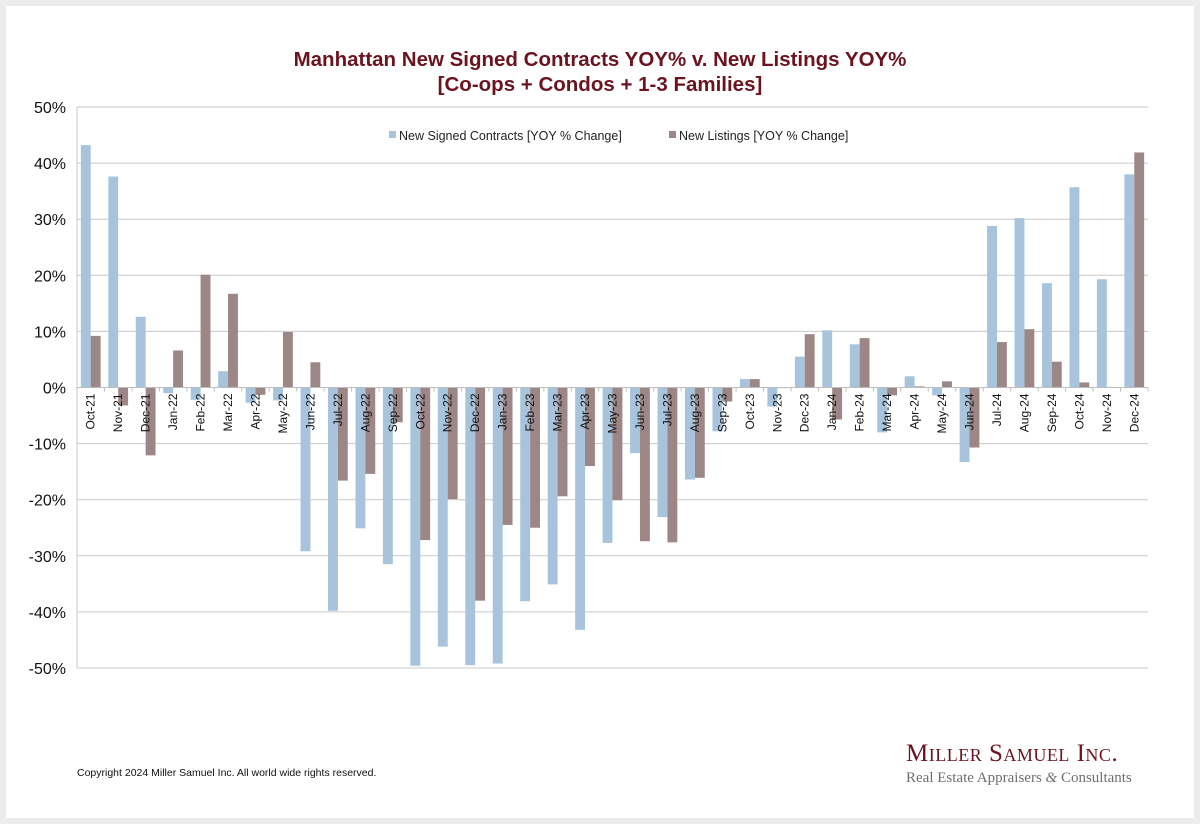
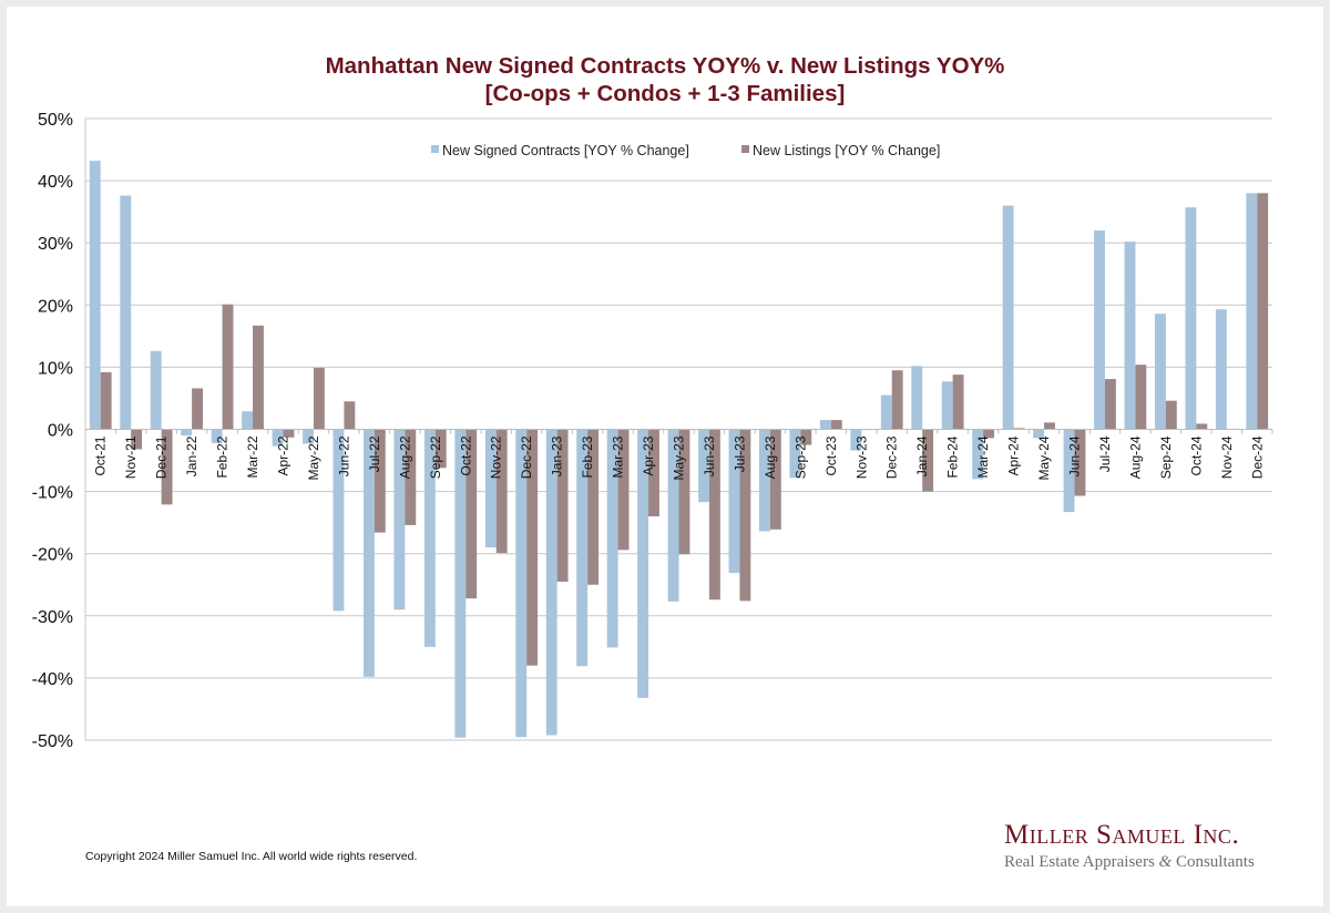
New Signed Contracts [YOY % Change]/Aug-22: -25% -> -29%
New Signed Contracts [YOY % Change]/Sep-22: -32% -> -35%
New Signed Contracts [YOY % Change]/Nov-22: -46% -> -19%
New Listings [YOY % Change]/Jan-24: -6% -> -10%
New Signed Contracts [YOY % Change]/Apr-24: 2% -> 36%
New Signed Contracts [YOY % Change]/Jul-24: 29% -> 32%
New Listings [YOY % Change]/Dec-24: 42% -> 38%
